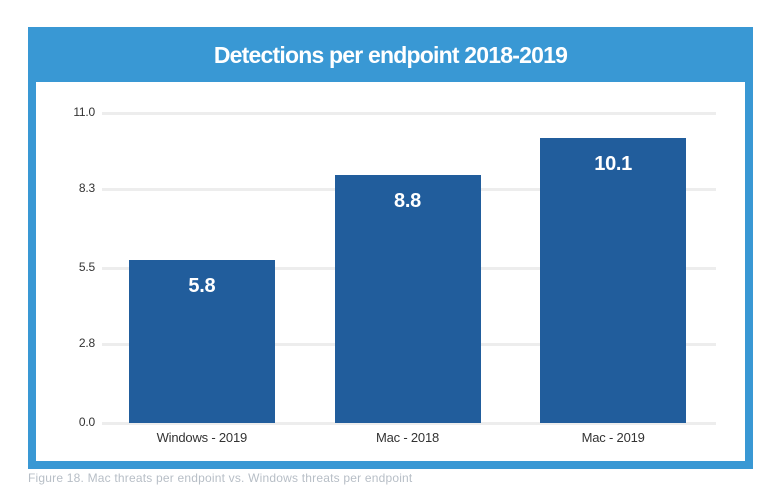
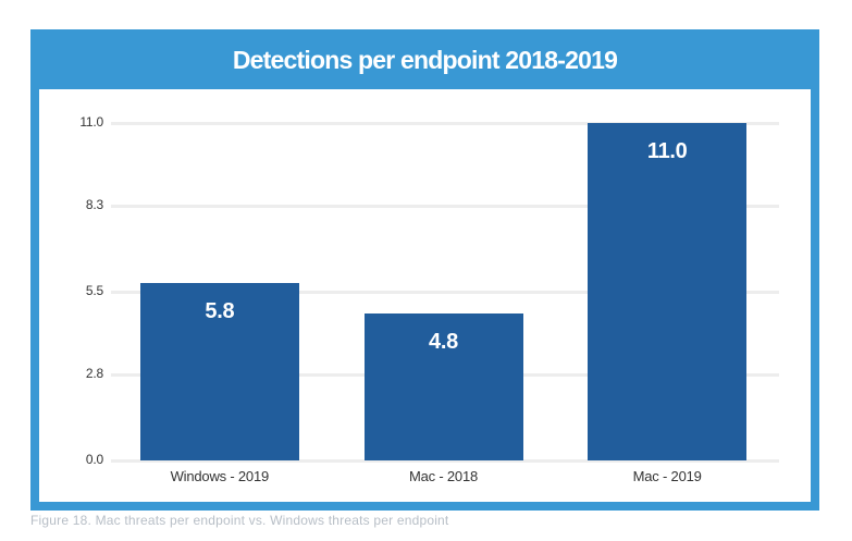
Mac - 2018: 8.8 -> 4.8
Mac - 2019: 10.1 -> 11.0
